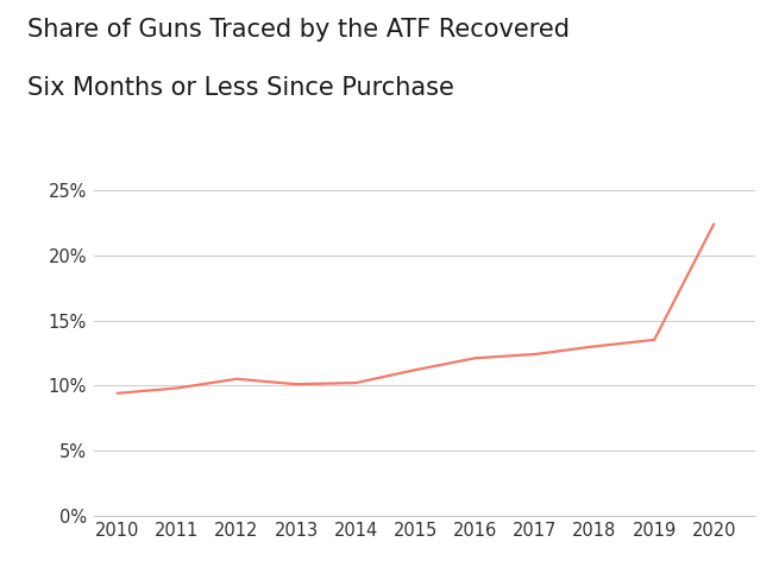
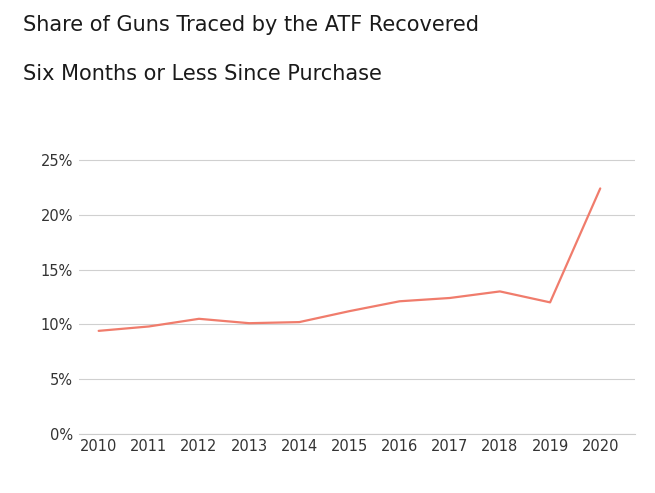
2019: 13.5% -> 12.0%
